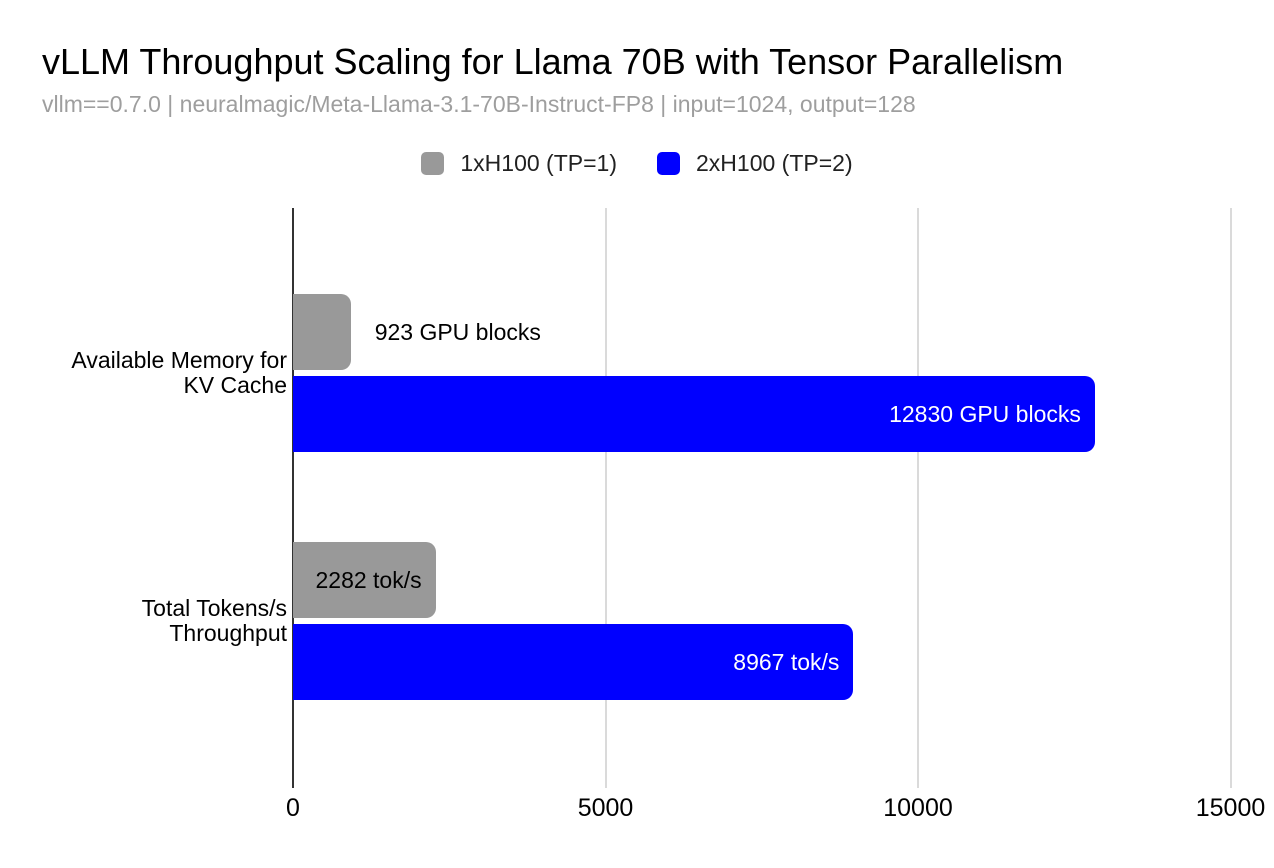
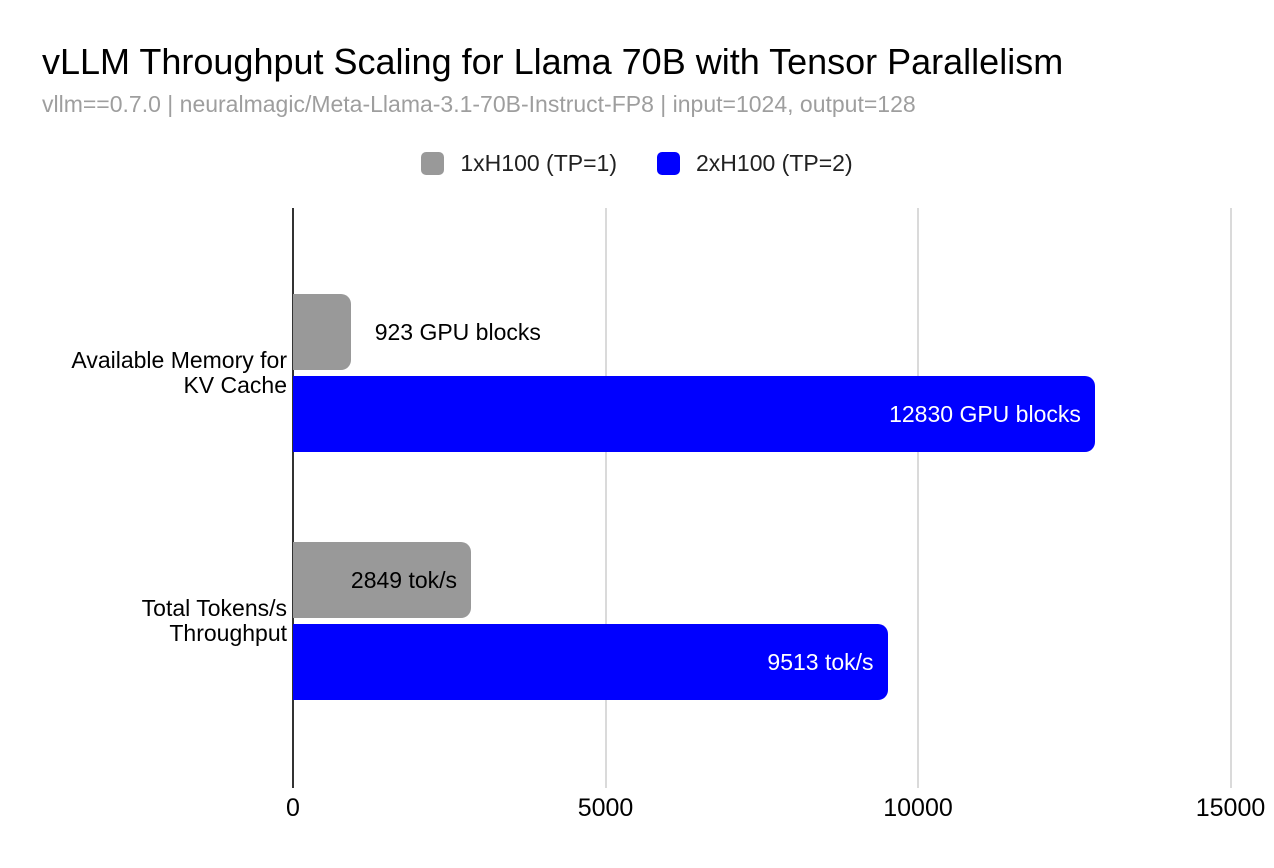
1xH100 (TP=1)/Total Tokens/s Throughput: 2282 -> 2849
2xH100 (TP=2)/Total Tokens/s Throughput: 8967 -> 9513
